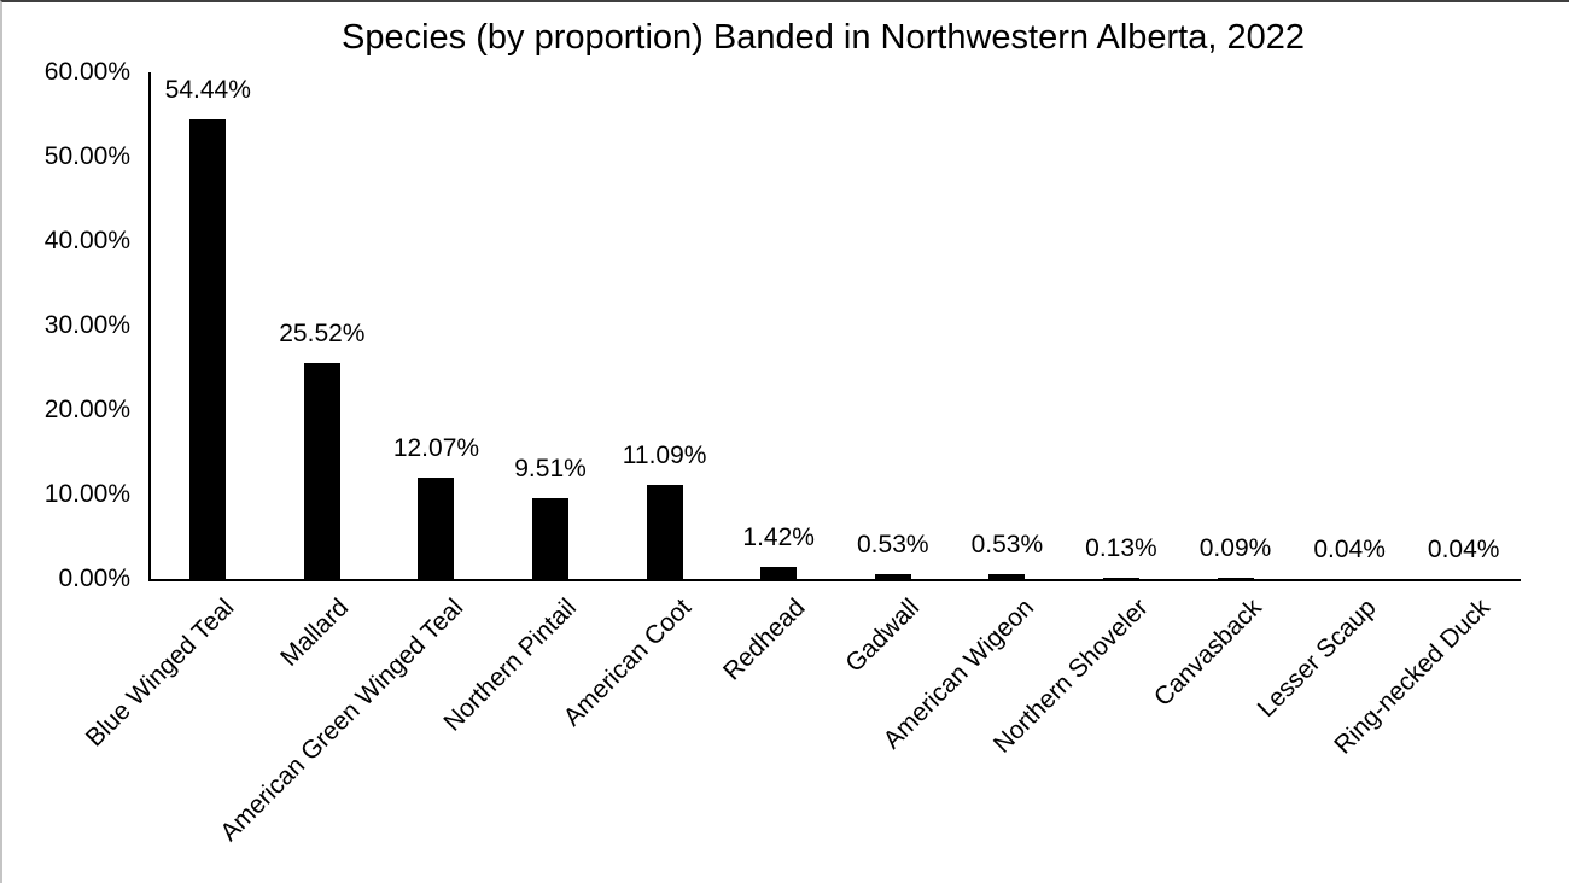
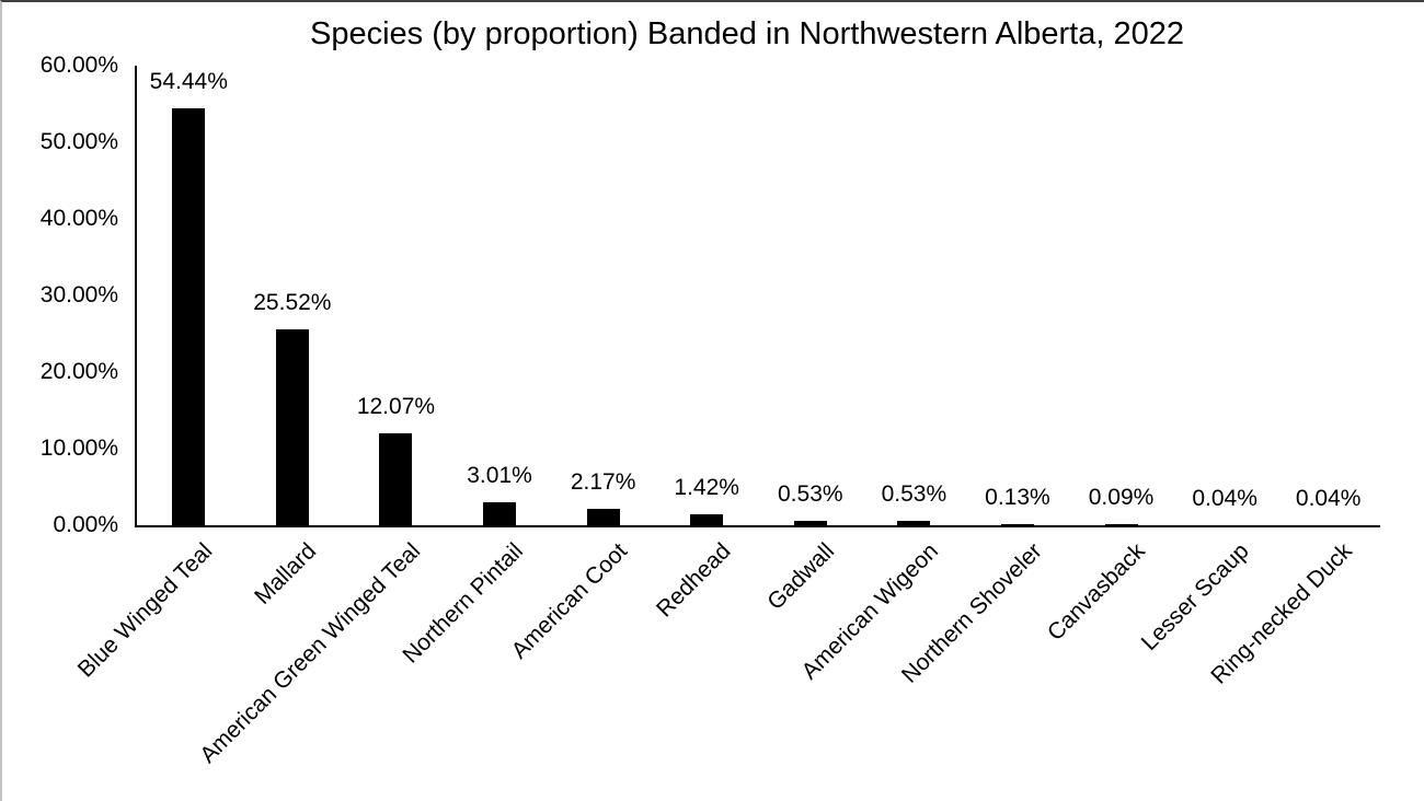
Northern Pintail: 9.51% -> 3.01%
American Coot: 11.09% -> 2.17%
